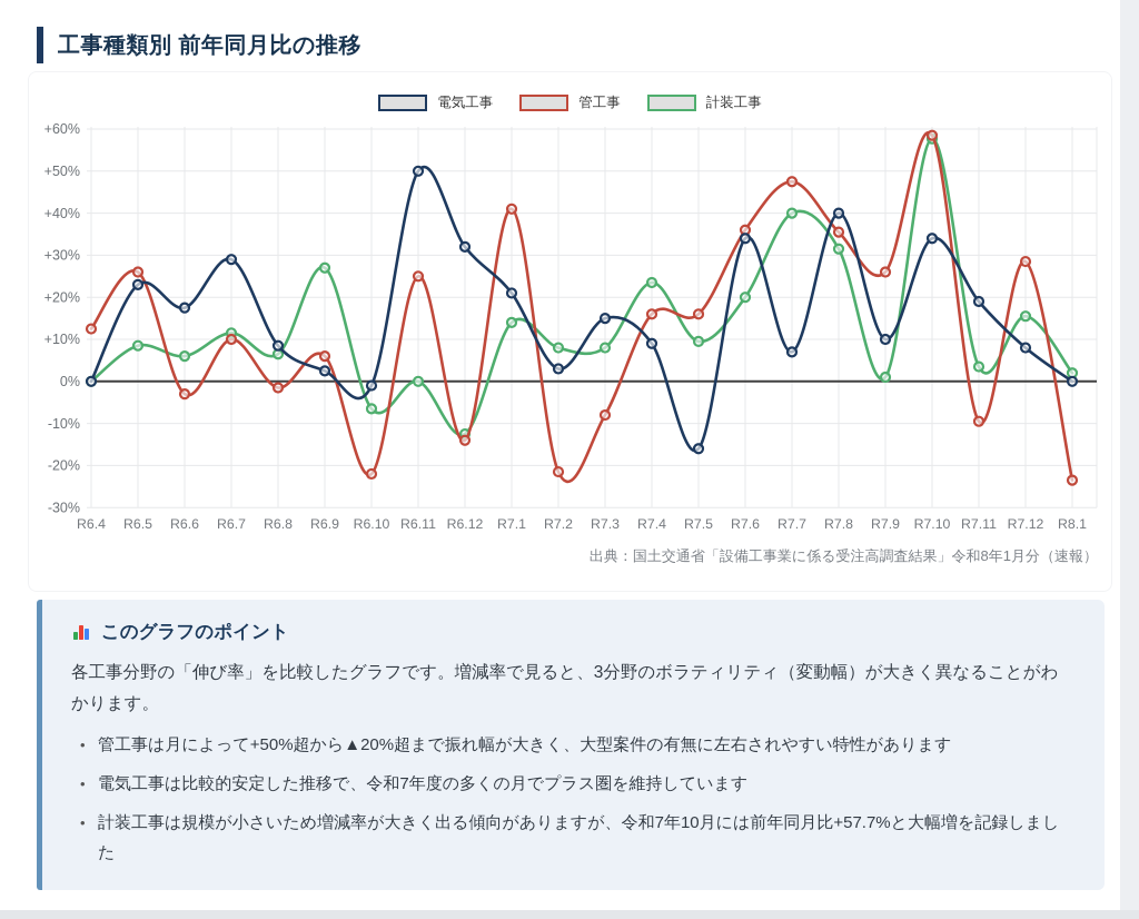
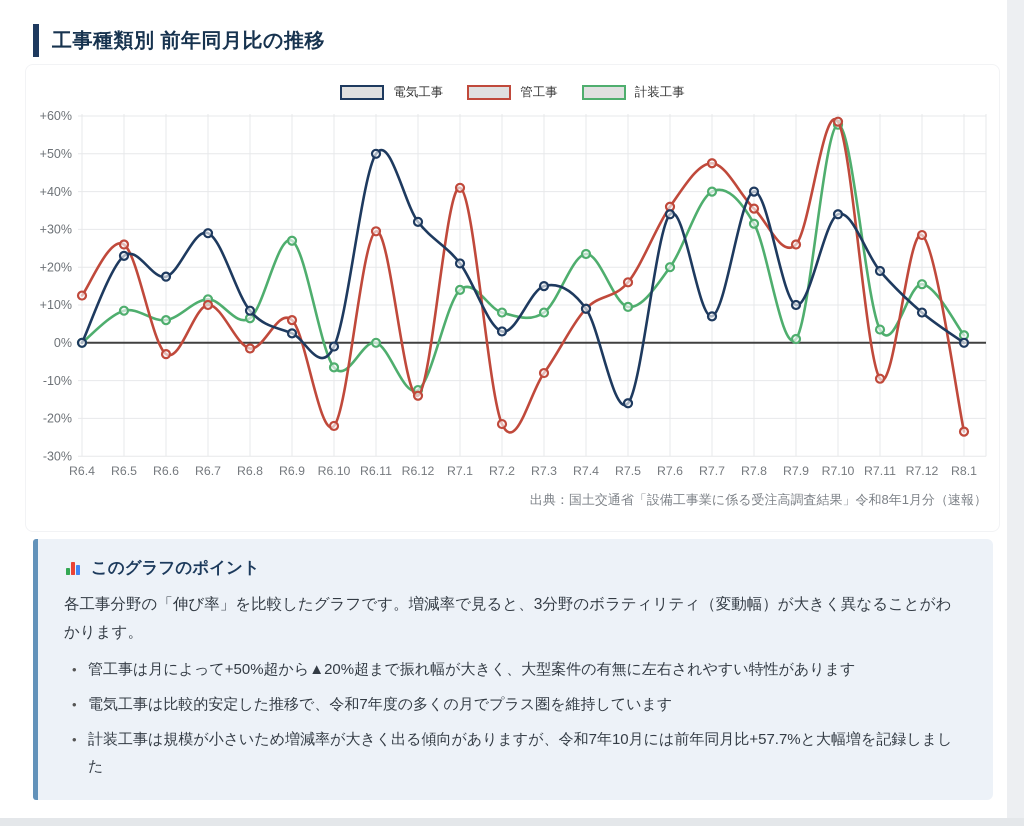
管工事/R6.11: 25% -> 30%
管工事/R7.4: 16% -> 9%
